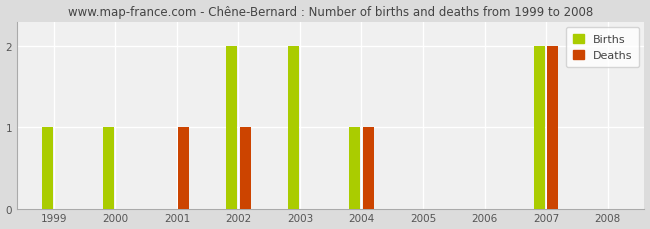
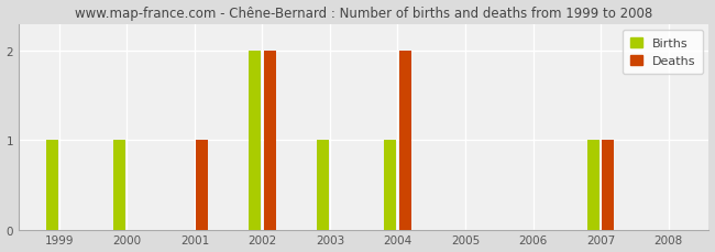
Deaths/2002: 1 -> 2
Births/2003: 2 -> 1
Deaths/2004: 1 -> 2
Births/2007: 2 -> 1
Deaths/2007: 2 -> 1
